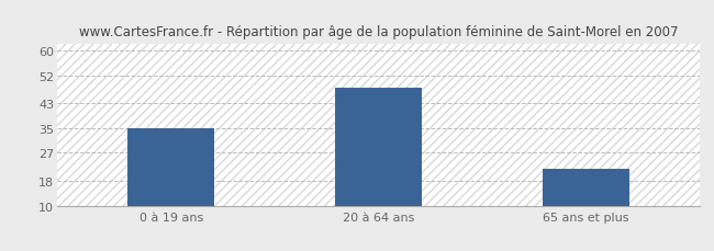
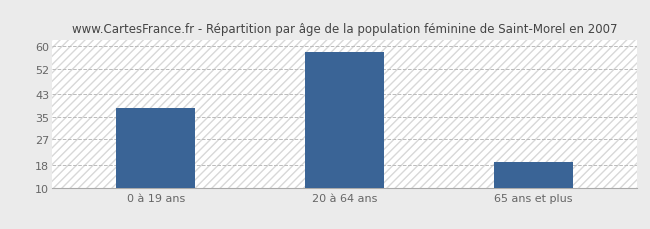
0 à 19 ans: 35 -> 38
20 à 64 ans: 48 -> 58
65 ans et plus: 22 -> 19
